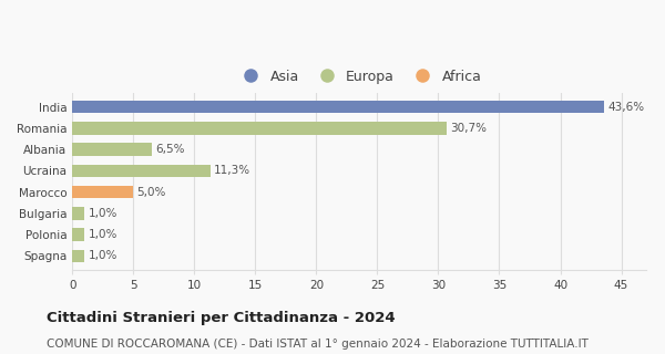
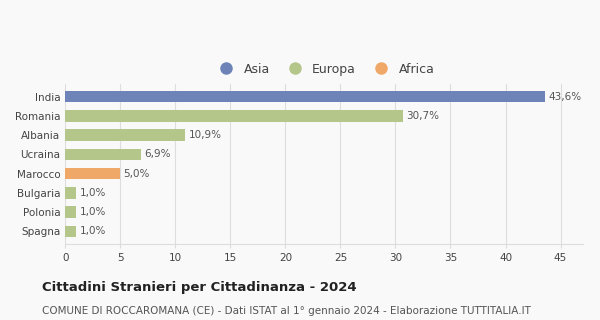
Albania: 6,5% -> 10,9%
Ucraina: 11,3% -> 6,9%
